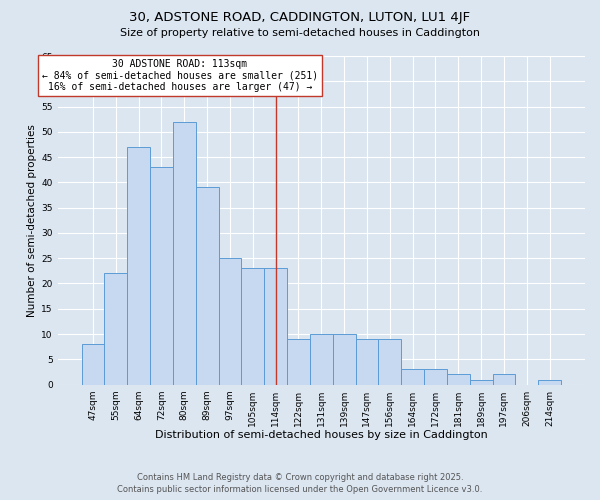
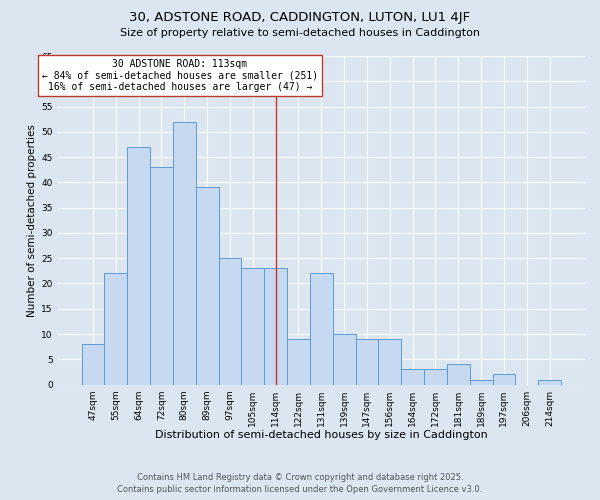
131sqm: 10 -> 22
181sqm: 2 -> 4
